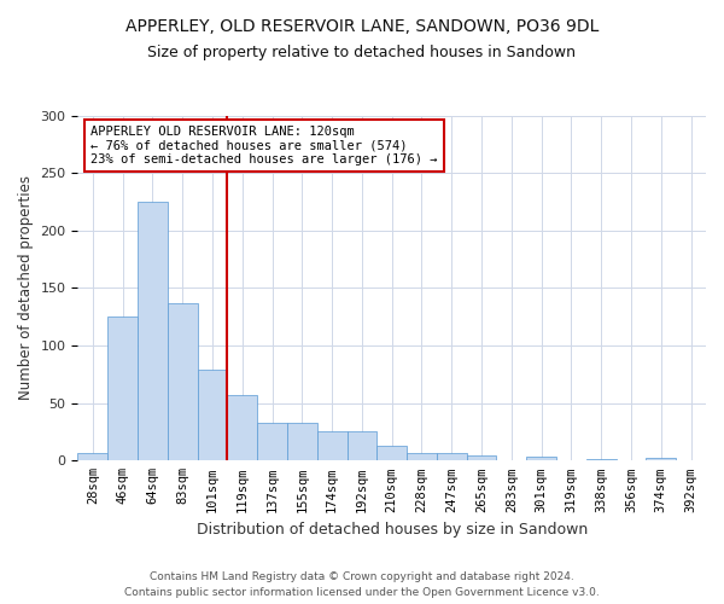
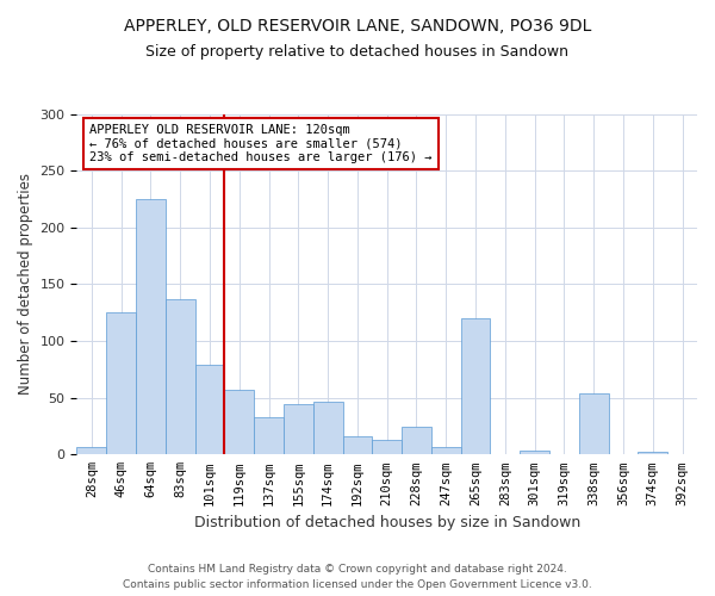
155sqm: 33 -> 44
174sqm: 26 -> 46
192sqm: 26 -> 16
228sqm: 7 -> 24
265sqm: 4 -> 120
338sqm: 1 -> 54
